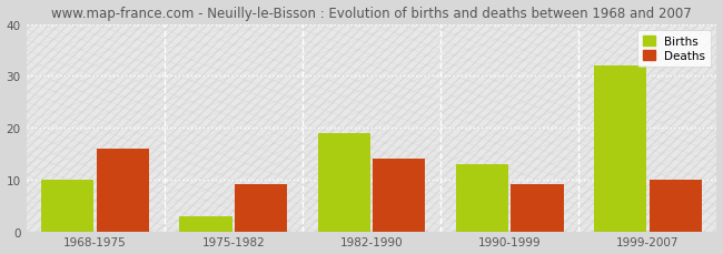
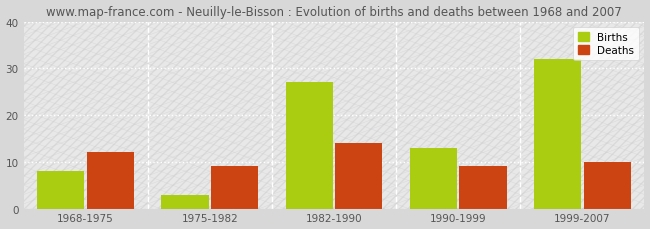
Births/1968-1975: 10 -> 8
Deaths/1968-1975: 16 -> 12
Births/1982-1990: 19 -> 27
